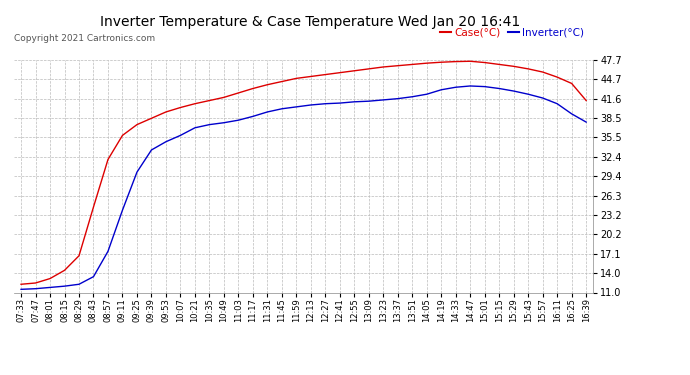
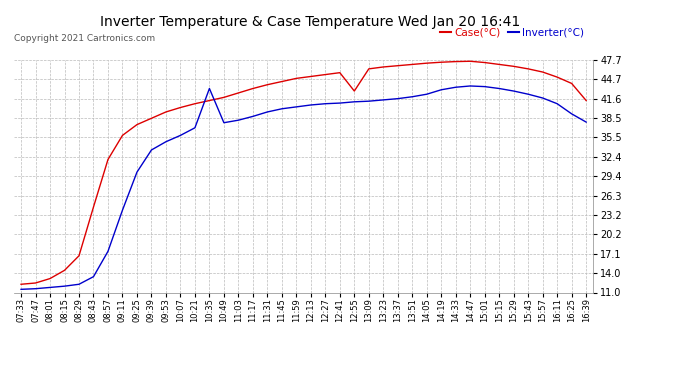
Inverter(°C)/10:35: 37.5 -> 43.2
Case(°C)/12:55: 46.0 -> 42.8
